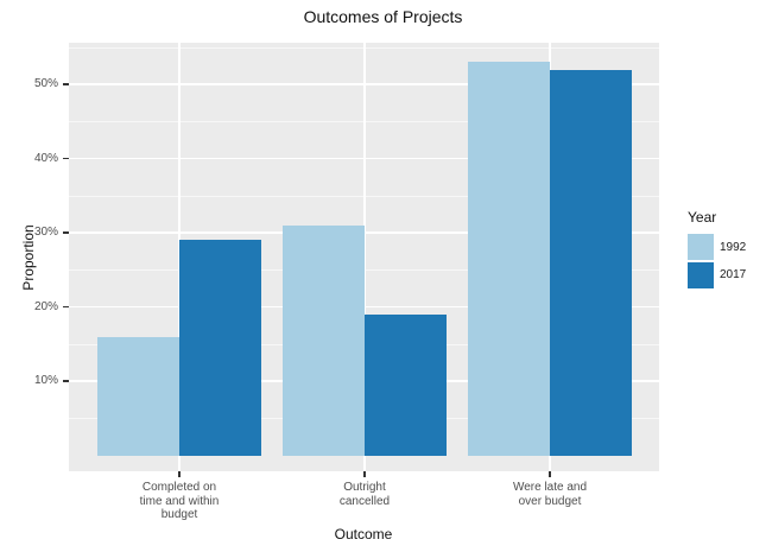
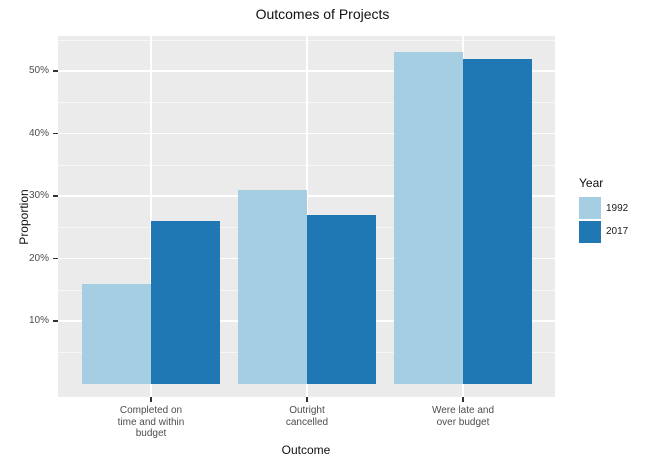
2017/Completed on time and within budget: 29% -> 26%
2017/Outright cancelled: 19% -> 27%
